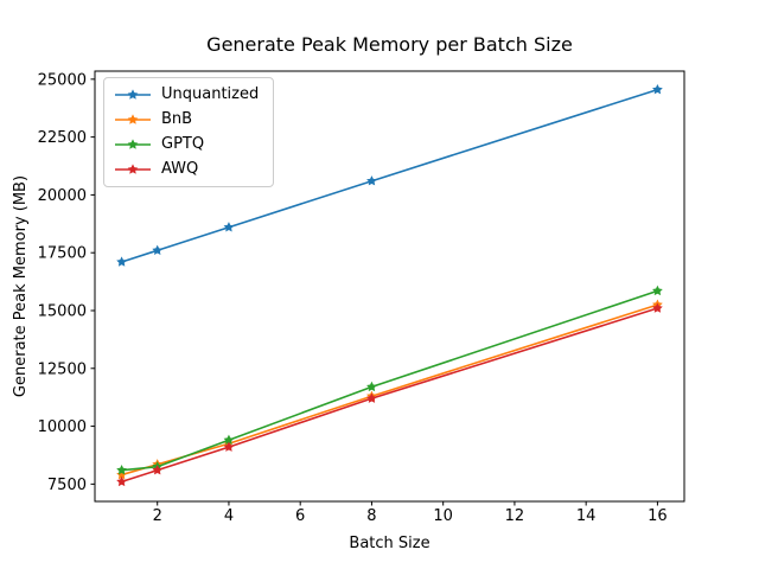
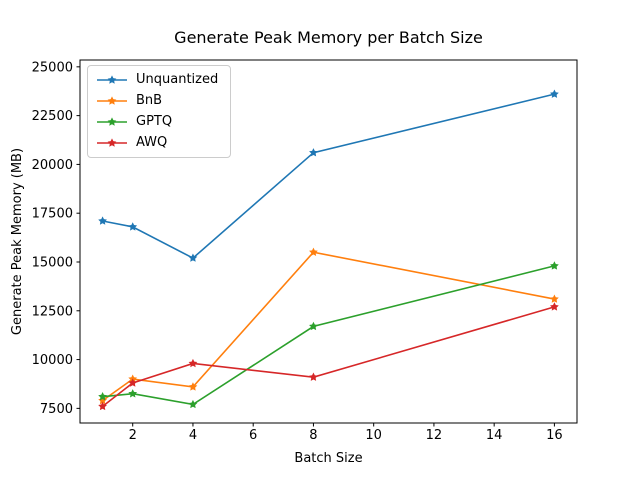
Unquantized/2: 17600 -> 16800
BnB/2: 8400 -> 9000
AWQ/2: 8100 -> 8800
Unquantized/4: 18600 -> 15200
BnB/4: 9200 -> 8600
GPTQ/4: 9400 -> 7700
AWQ/4: 9100 -> 9800
BnB/8: 11300 -> 15500
AWQ/8: 11200 -> 9100
Unquantized/16: 24600 -> 23600
BnB/16: 15200 -> 13100
GPTQ/16: 15800 -> 14800
AWQ/16: 15100 -> 12700
